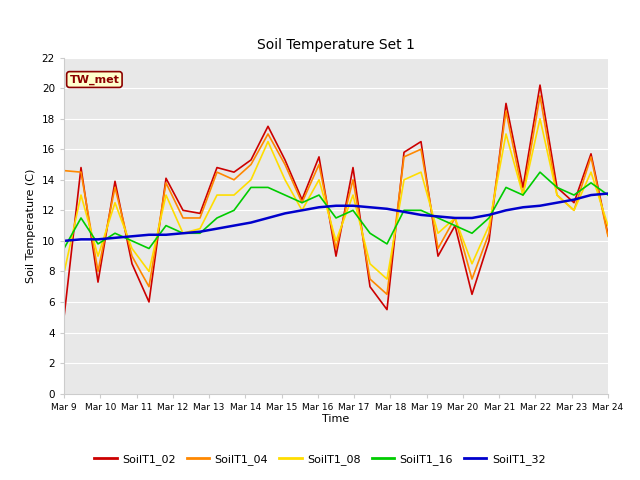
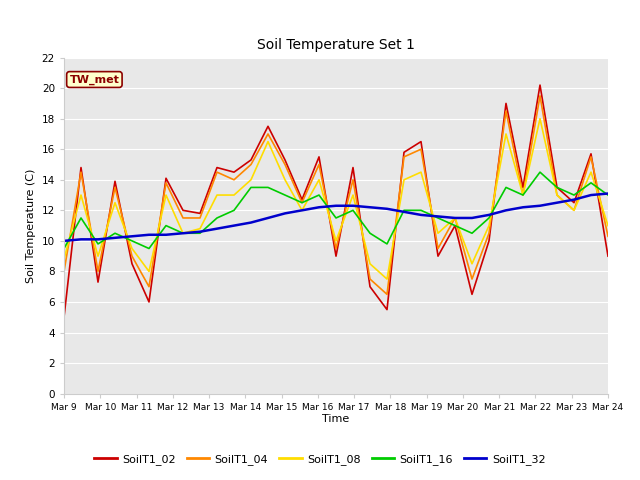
SoilT1_04/Mar 9: 14.6 -> 8.0
SoilT1_08/Mar 9: 7.9 -> 8.8
SoilT1_02/Mar 24: 10.4 -> 9.0
